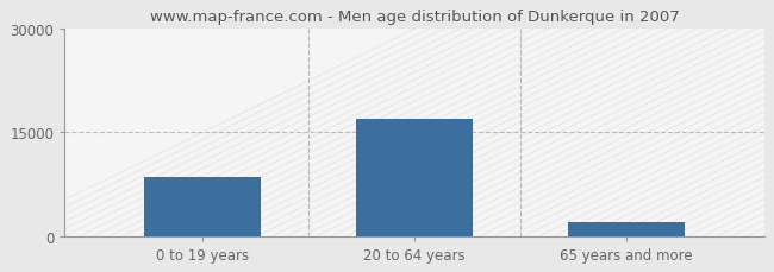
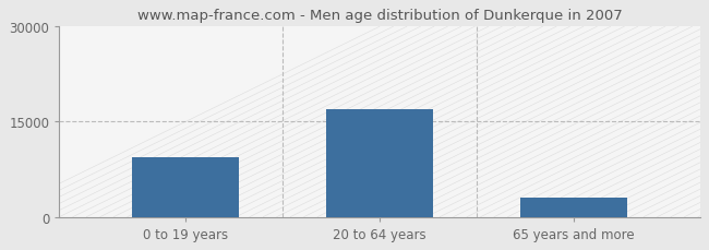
0 to 19 years: 8500 -> 9400
65 years and more: 2000 -> 3000
